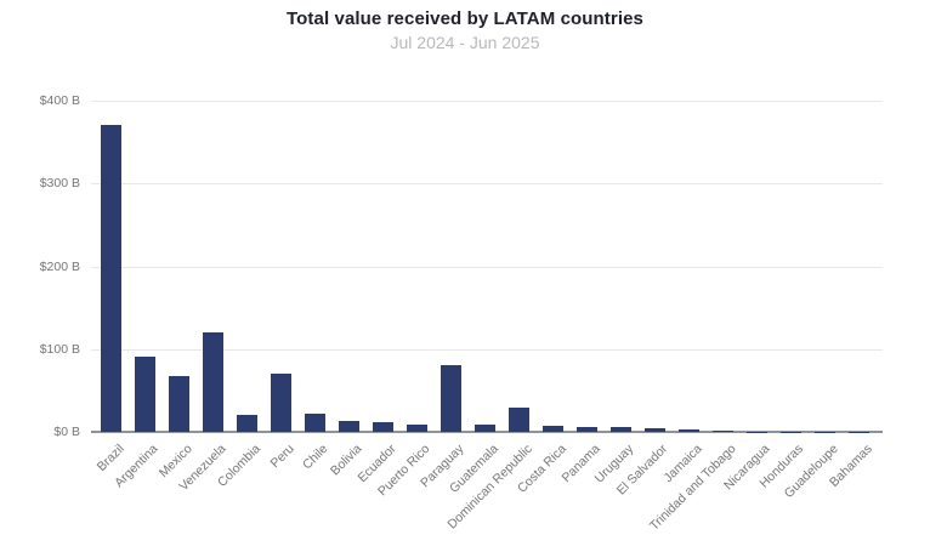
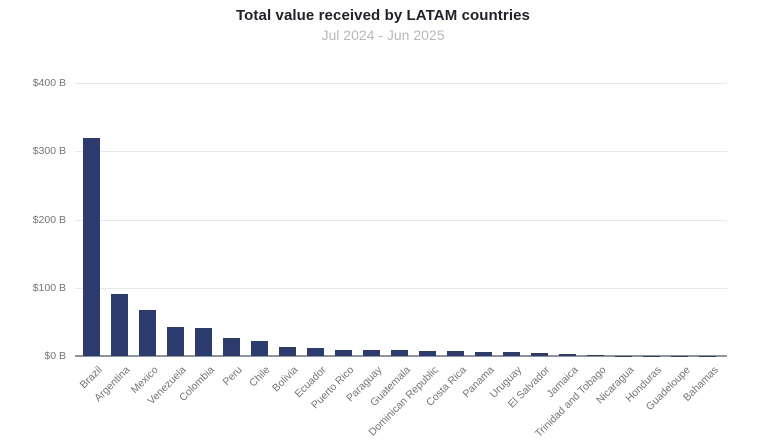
Brazil: $370B -> $320B
Venezuela: $120B -> $40B
Colombia: $20B -> $40B
Peru: $70B -> $30B
Paraguay: $80B -> $10B
Dominican Republic: $30B -> $10B
